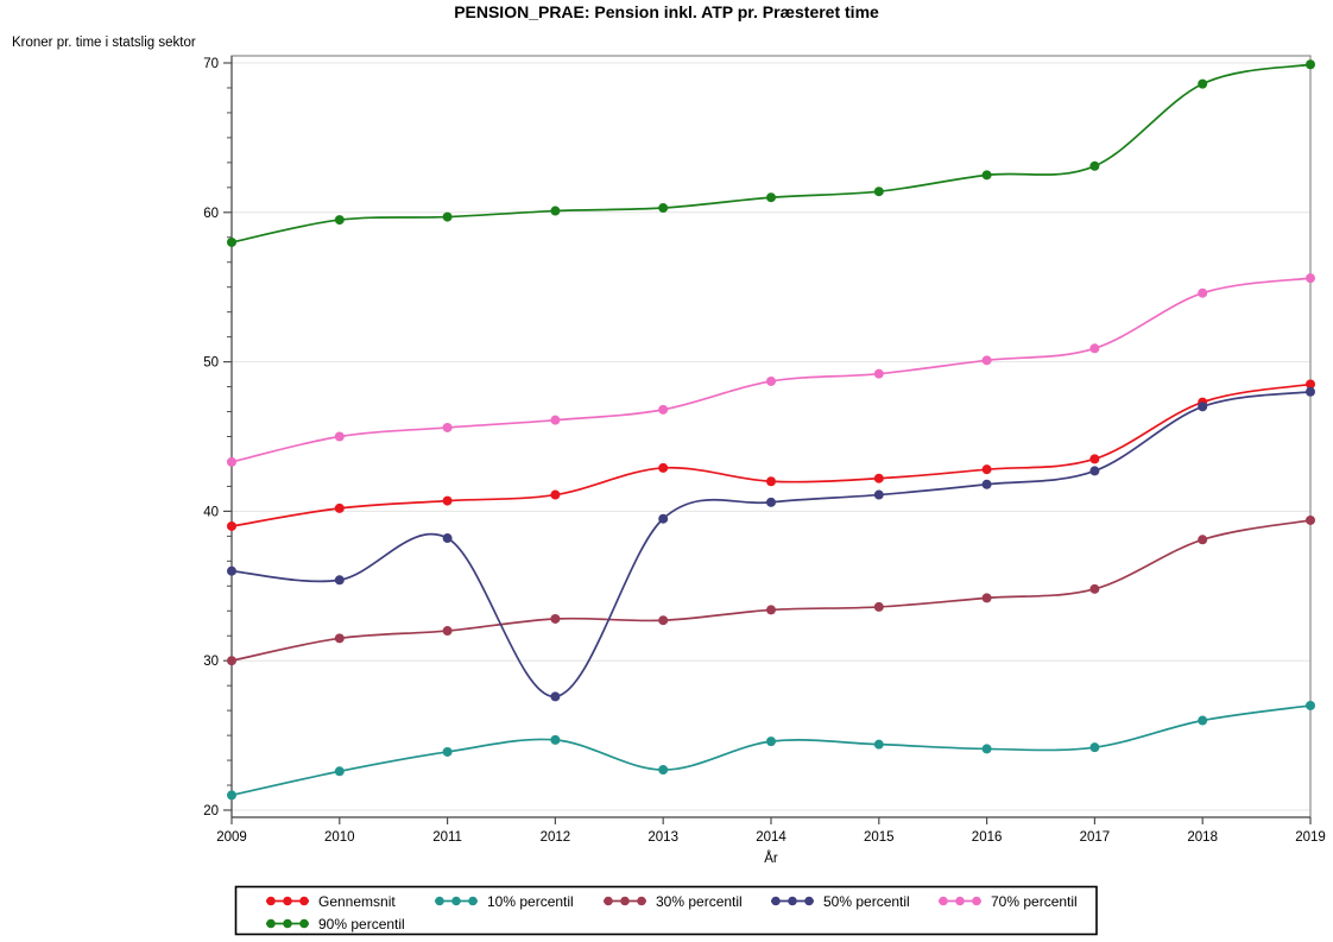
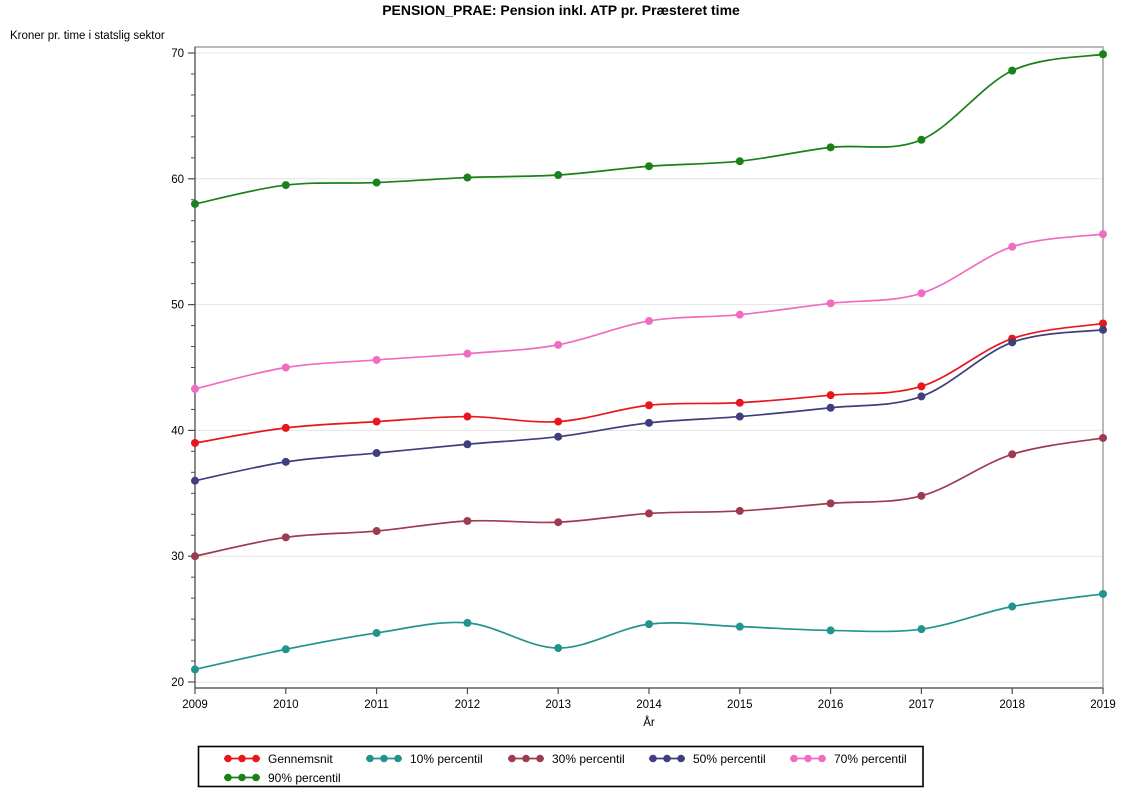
50% percentil/2010: 35.4 -> 37.5
50% percentil/2012: 27.6 -> 38.9
Gennemsnit/2013: 42.9 -> 40.7
